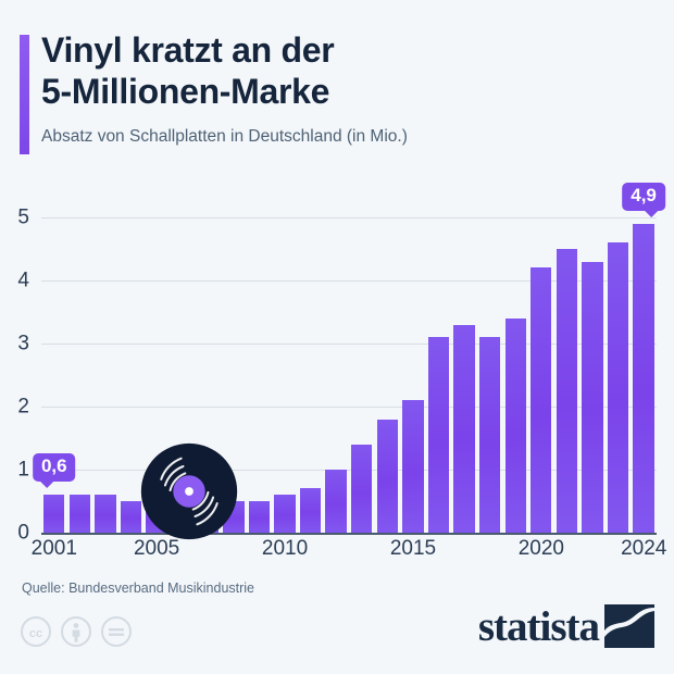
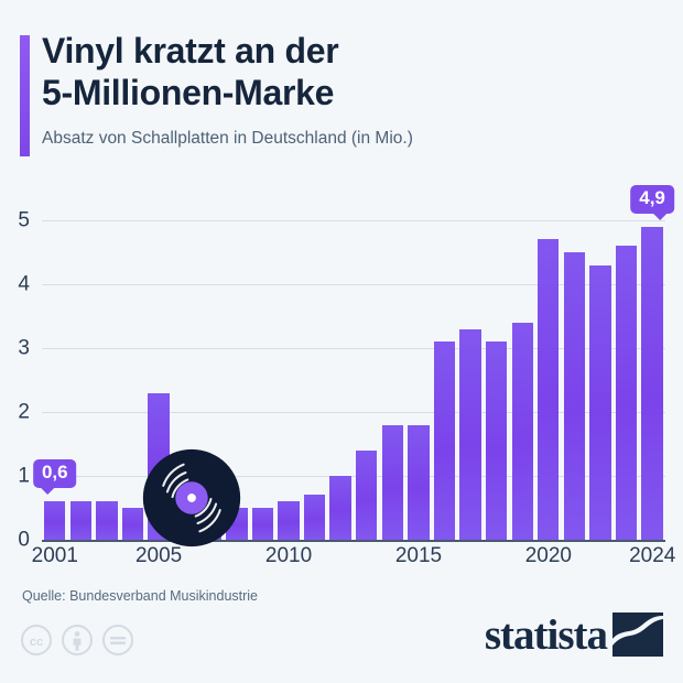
2005: 0.4 -> 2.3
2015: 2.1 -> 1.8
2020: 4.2 -> 4.7
